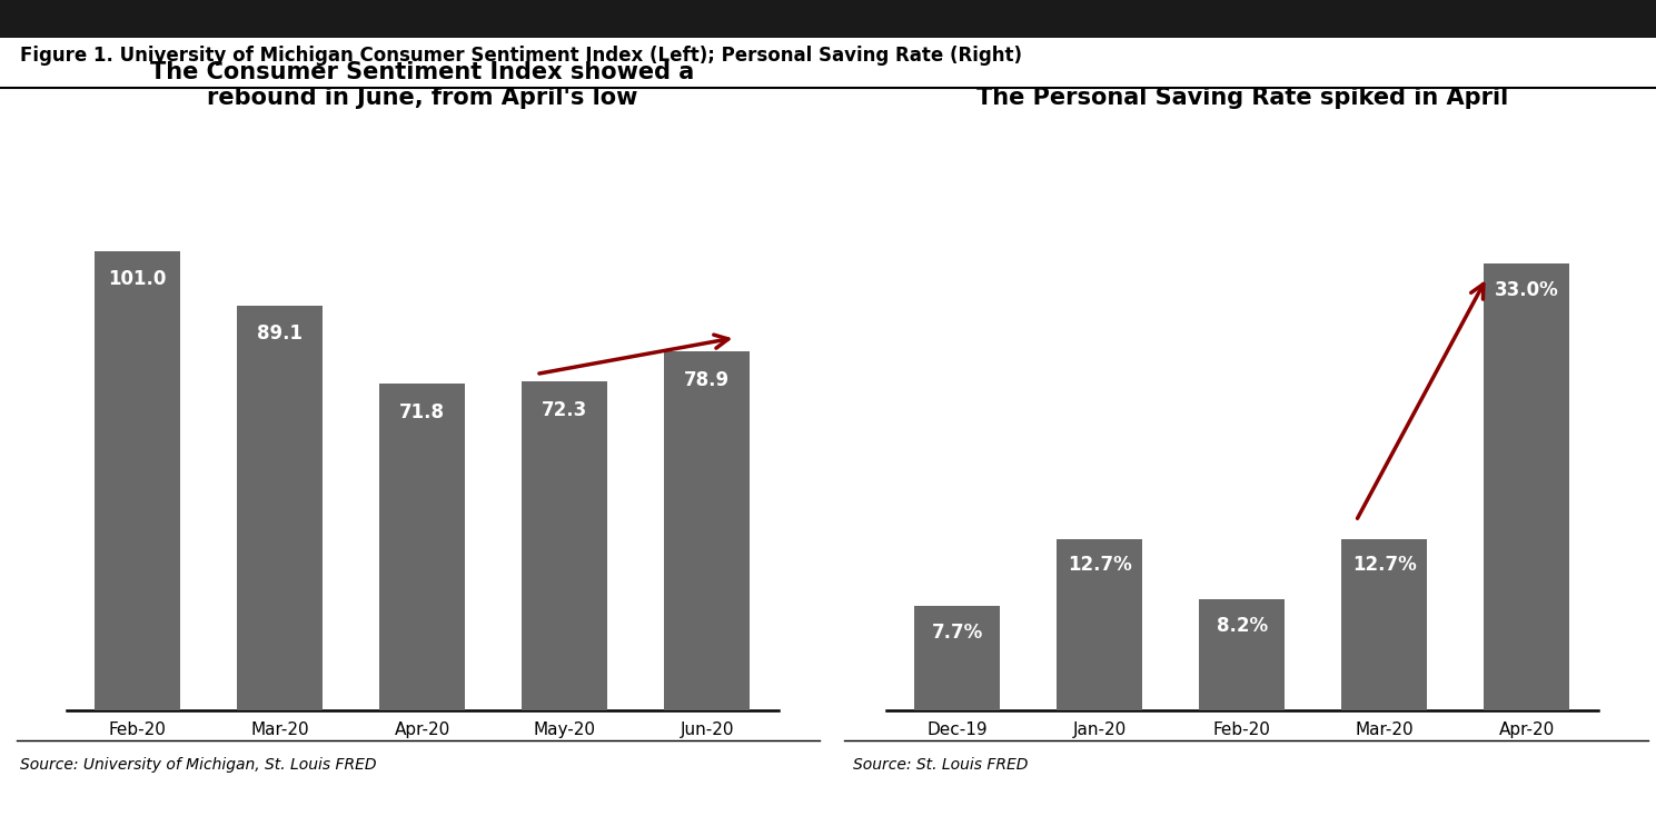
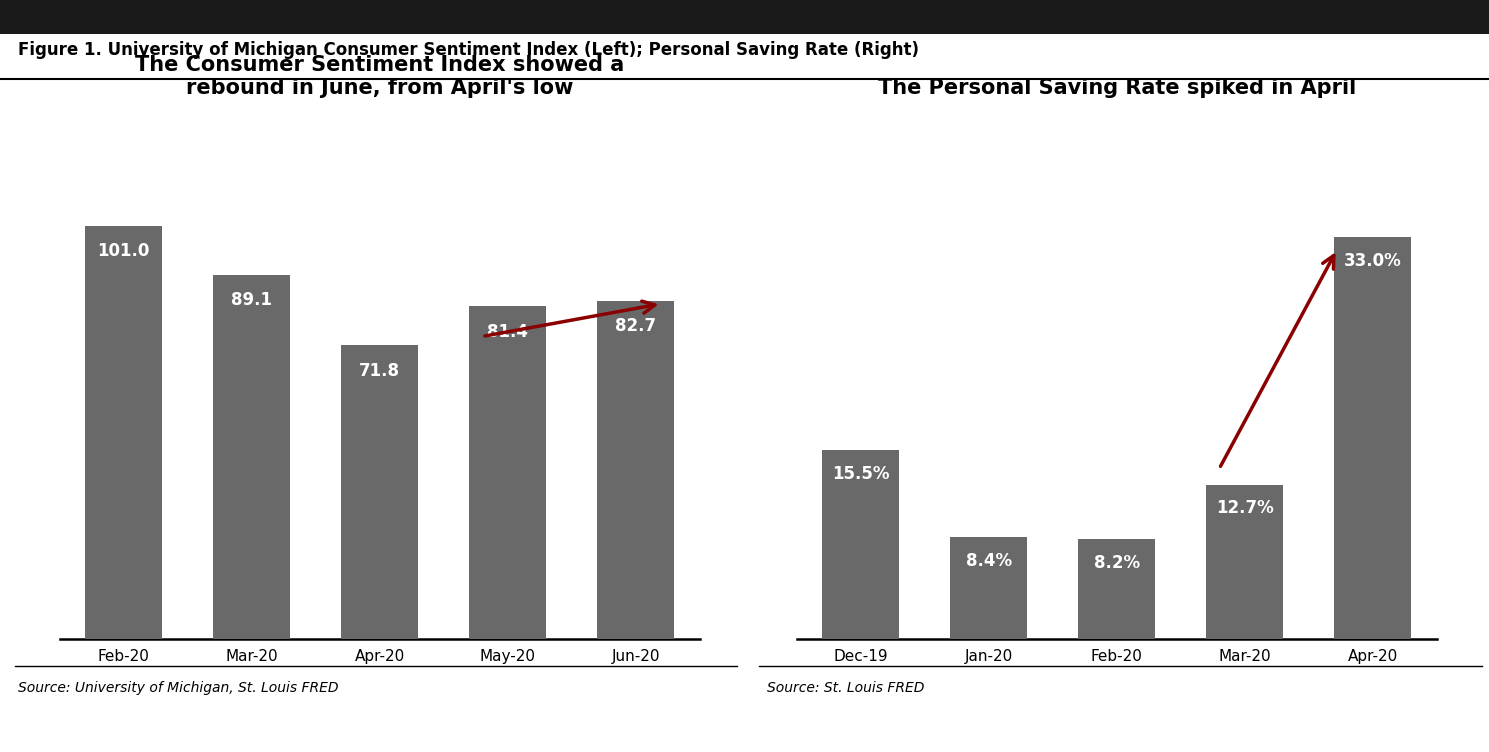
May-20: 72.3 -> 81.4
Jun-20: 78.9 -> 82.7
Dec-19: 7.7% -> 15.5%
Jan-20: 12.7% -> 8.4%
